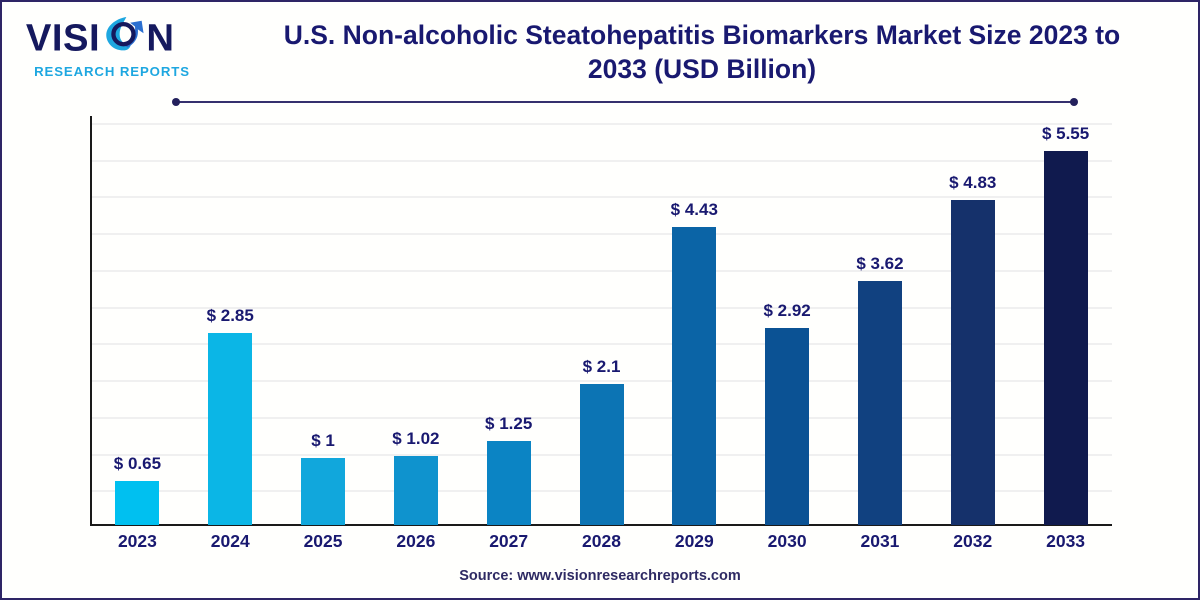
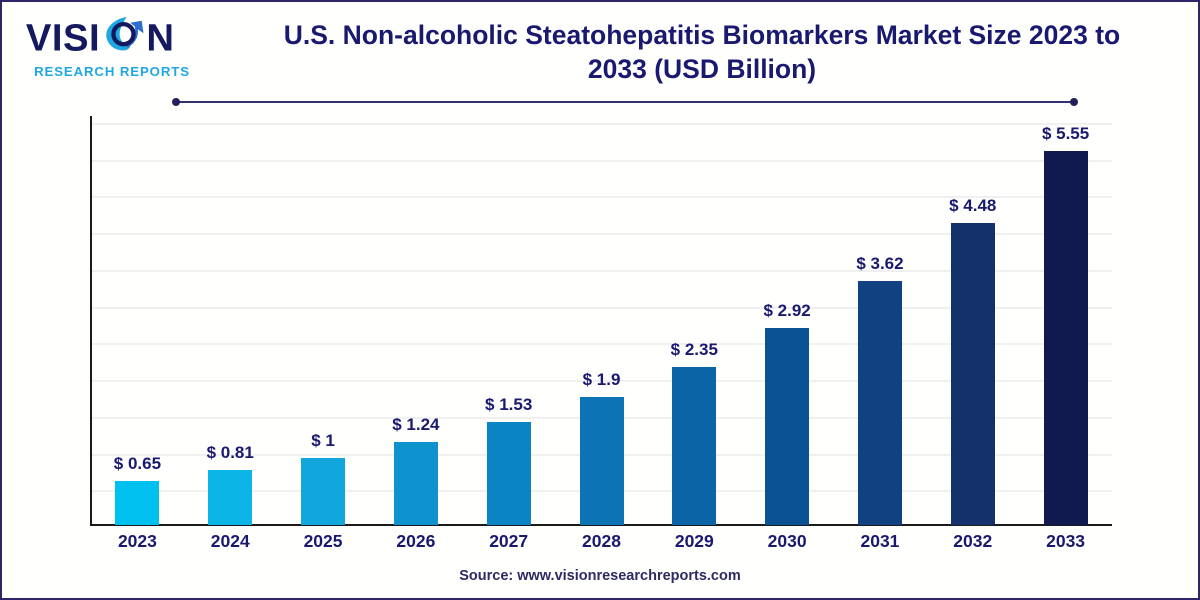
2024: 2.85 -> 0.81
2026: 1.02 -> 1.24
2027: 1.25 -> 1.53
2028: 2.1 -> 1.9
2029: 4.43 -> 2.35
2032: 4.83 -> 4.48
